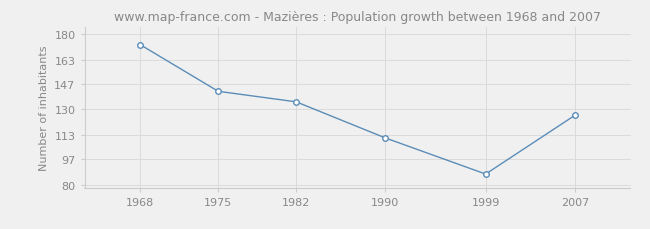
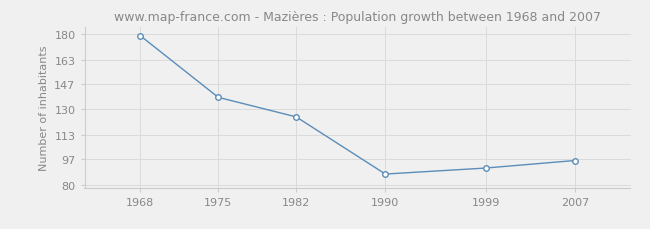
1968: 173 -> 179
1975: 142 -> 138
1982: 135 -> 125
1990: 111 -> 87
1999: 87 -> 91
2007: 126 -> 96
